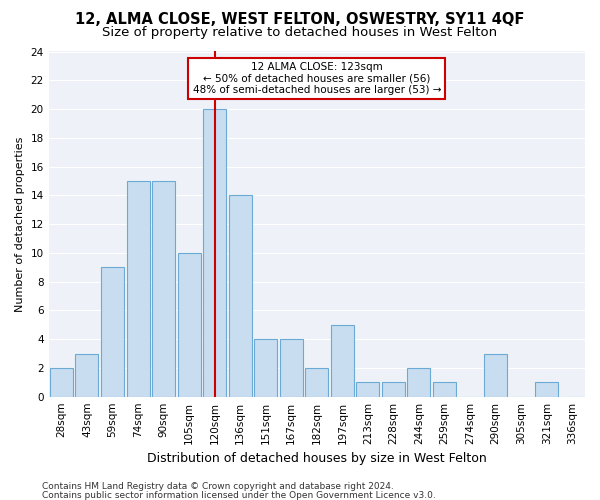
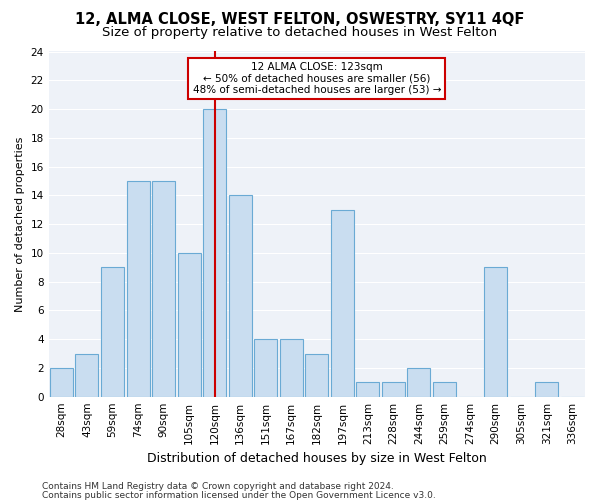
182sqm: 2 -> 3
197sqm: 5 -> 13
290sqm: 3 -> 9
